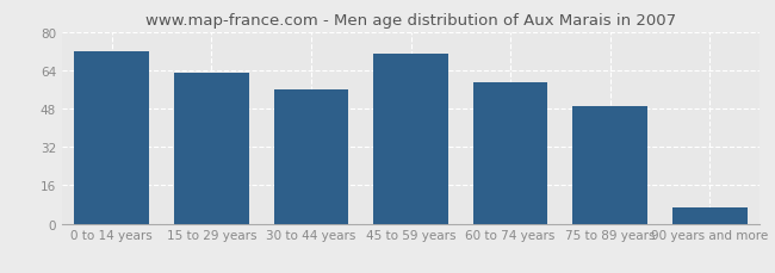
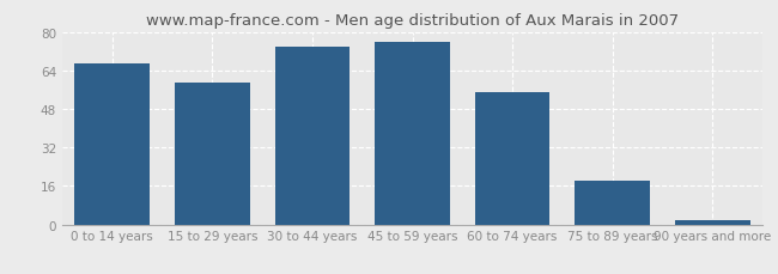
0 to 14 years: 72 -> 67
15 to 29 years: 63 -> 59
30 to 44 years: 56 -> 74
45 to 59 years: 71 -> 76
60 to 74 years: 59 -> 55
75 to 89 years: 49 -> 18
90 years and more: 7 -> 2
